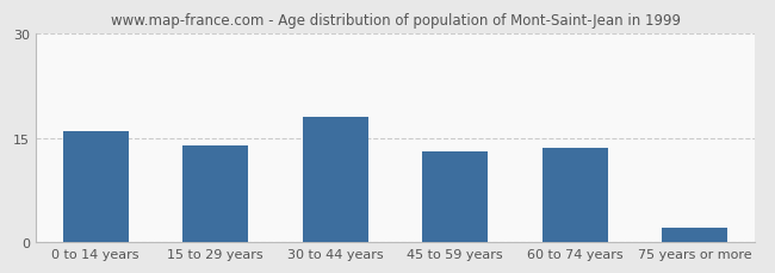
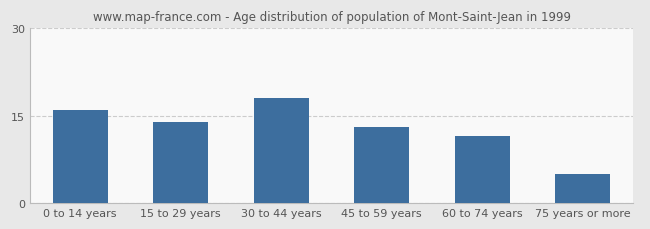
60 to 74 years: 13.5 -> 11.6
75 years or more: 2.0 -> 5.0
